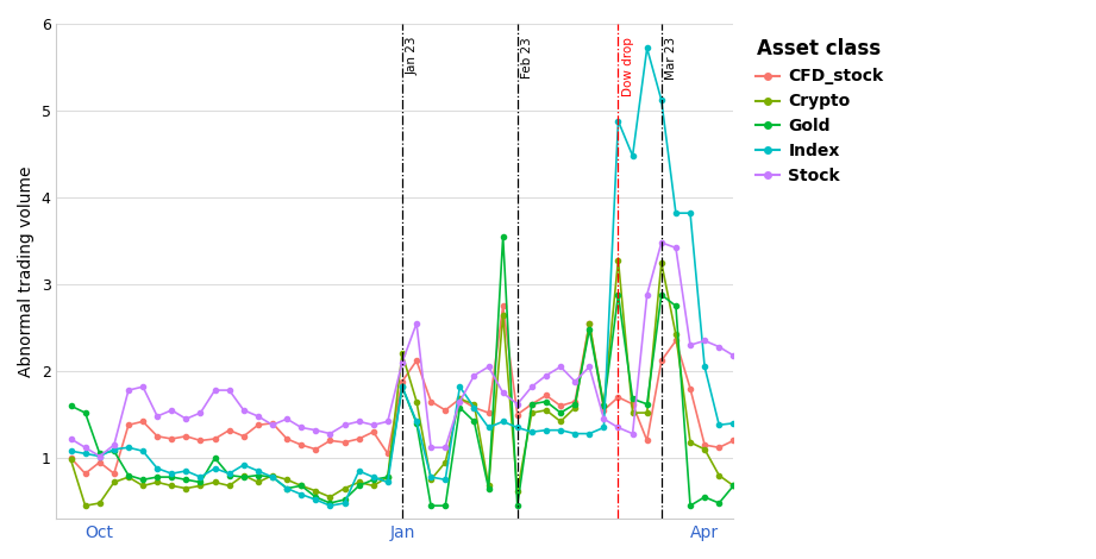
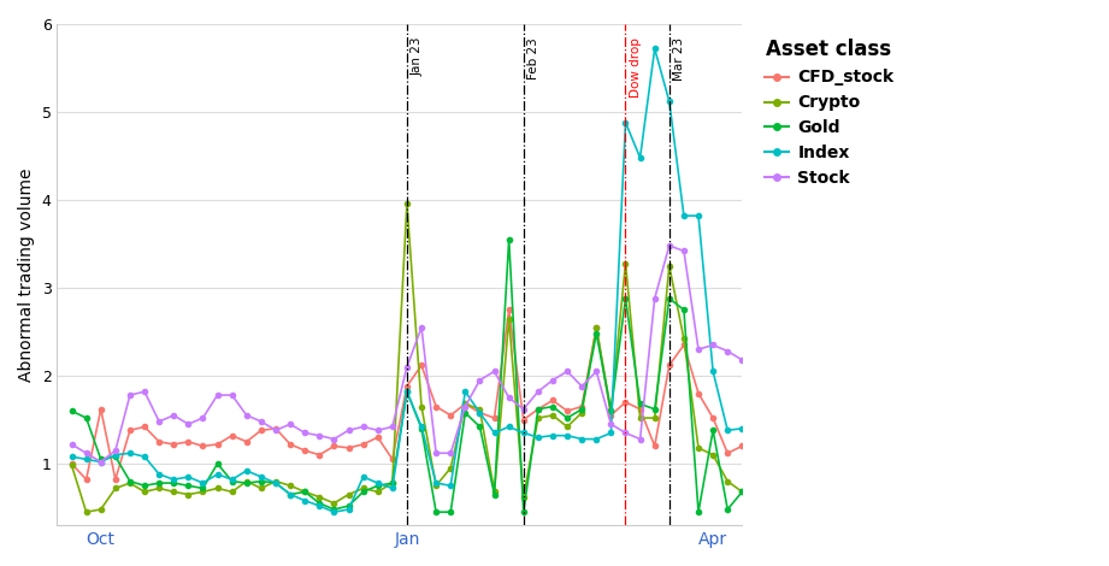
CFD_stock/Oct: 0.95 -> 1.62
Crypto/Jan: 2.20 -> 3.96
CFD_stock/Apr: 1.15 -> 1.52
Gold/Apr: 0.55 -> 1.38
